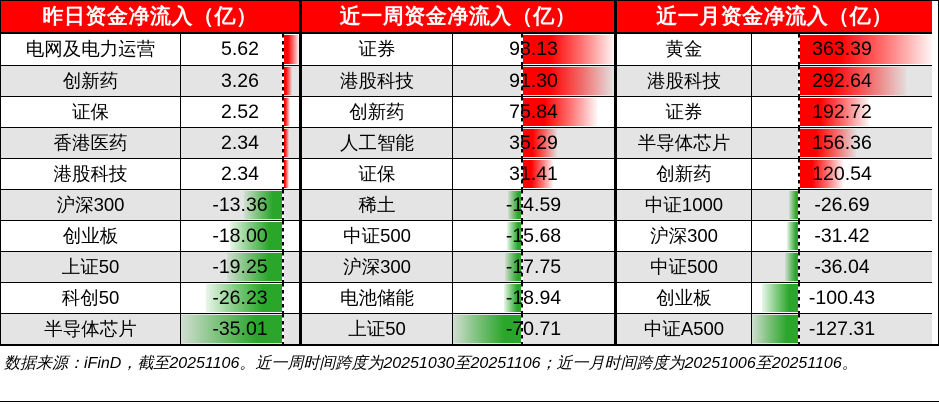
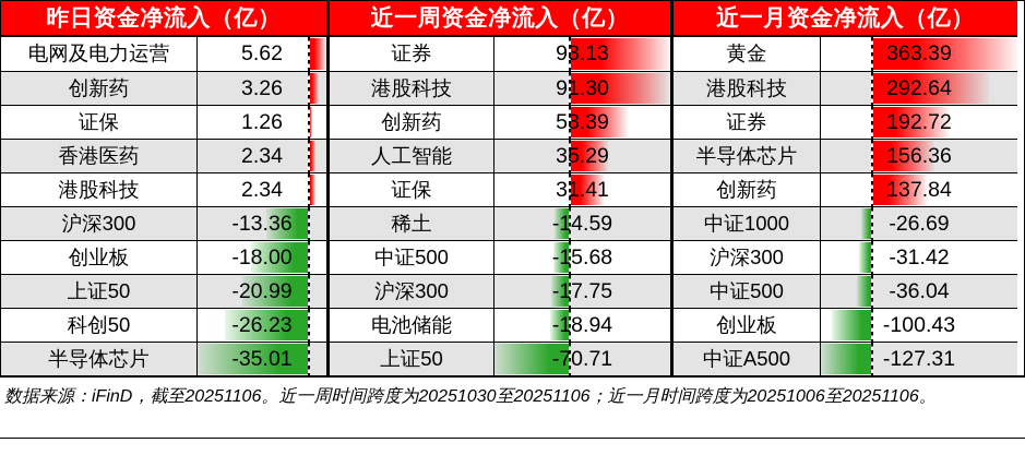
昨日资金净流入（亿）/证保: 2.52 -> 1.26
昨日资金净流入（亿）/上证50: -19.25 -> -20.99
近一周资金净流入（亿）/创新药: 75.84 -> 53.39
近一月资金净流入（亿）/创新药: 120.54 -> 137.84
